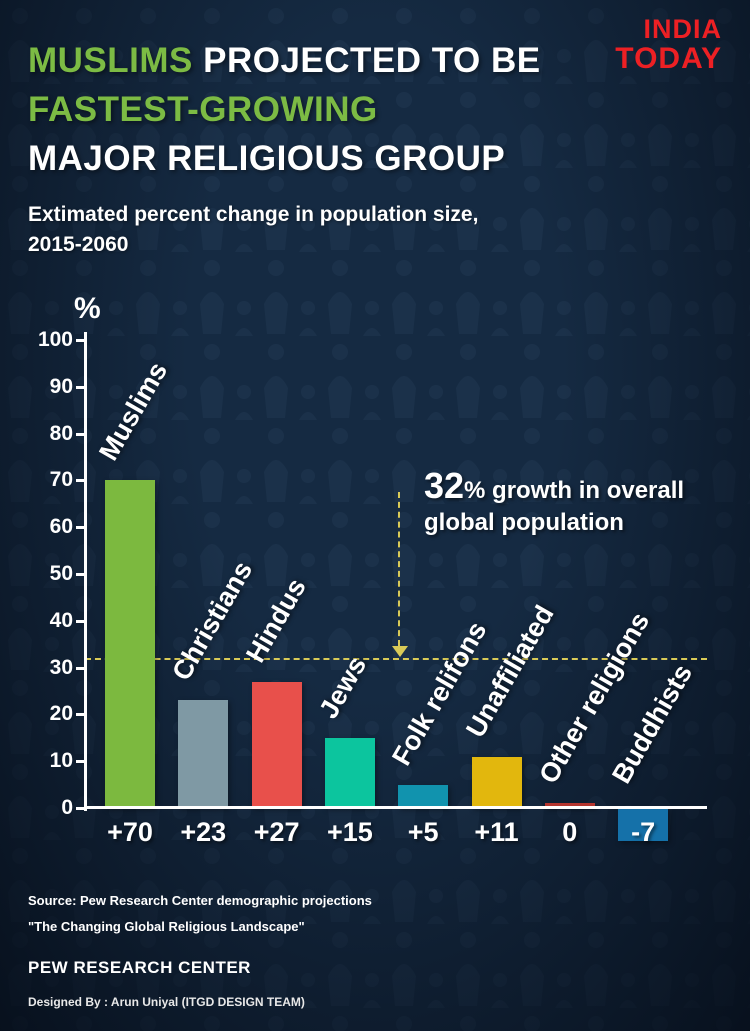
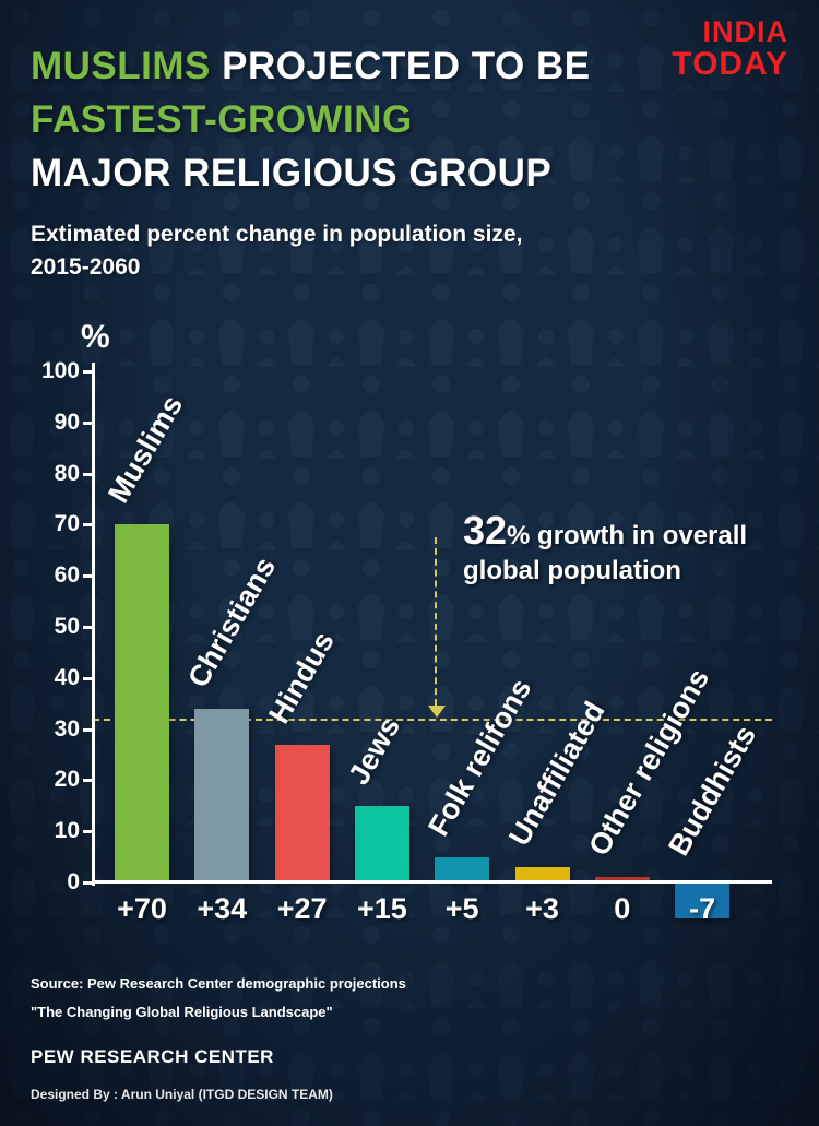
Christians: +23 -> +34
Unaffiliated: +11 -> +3
